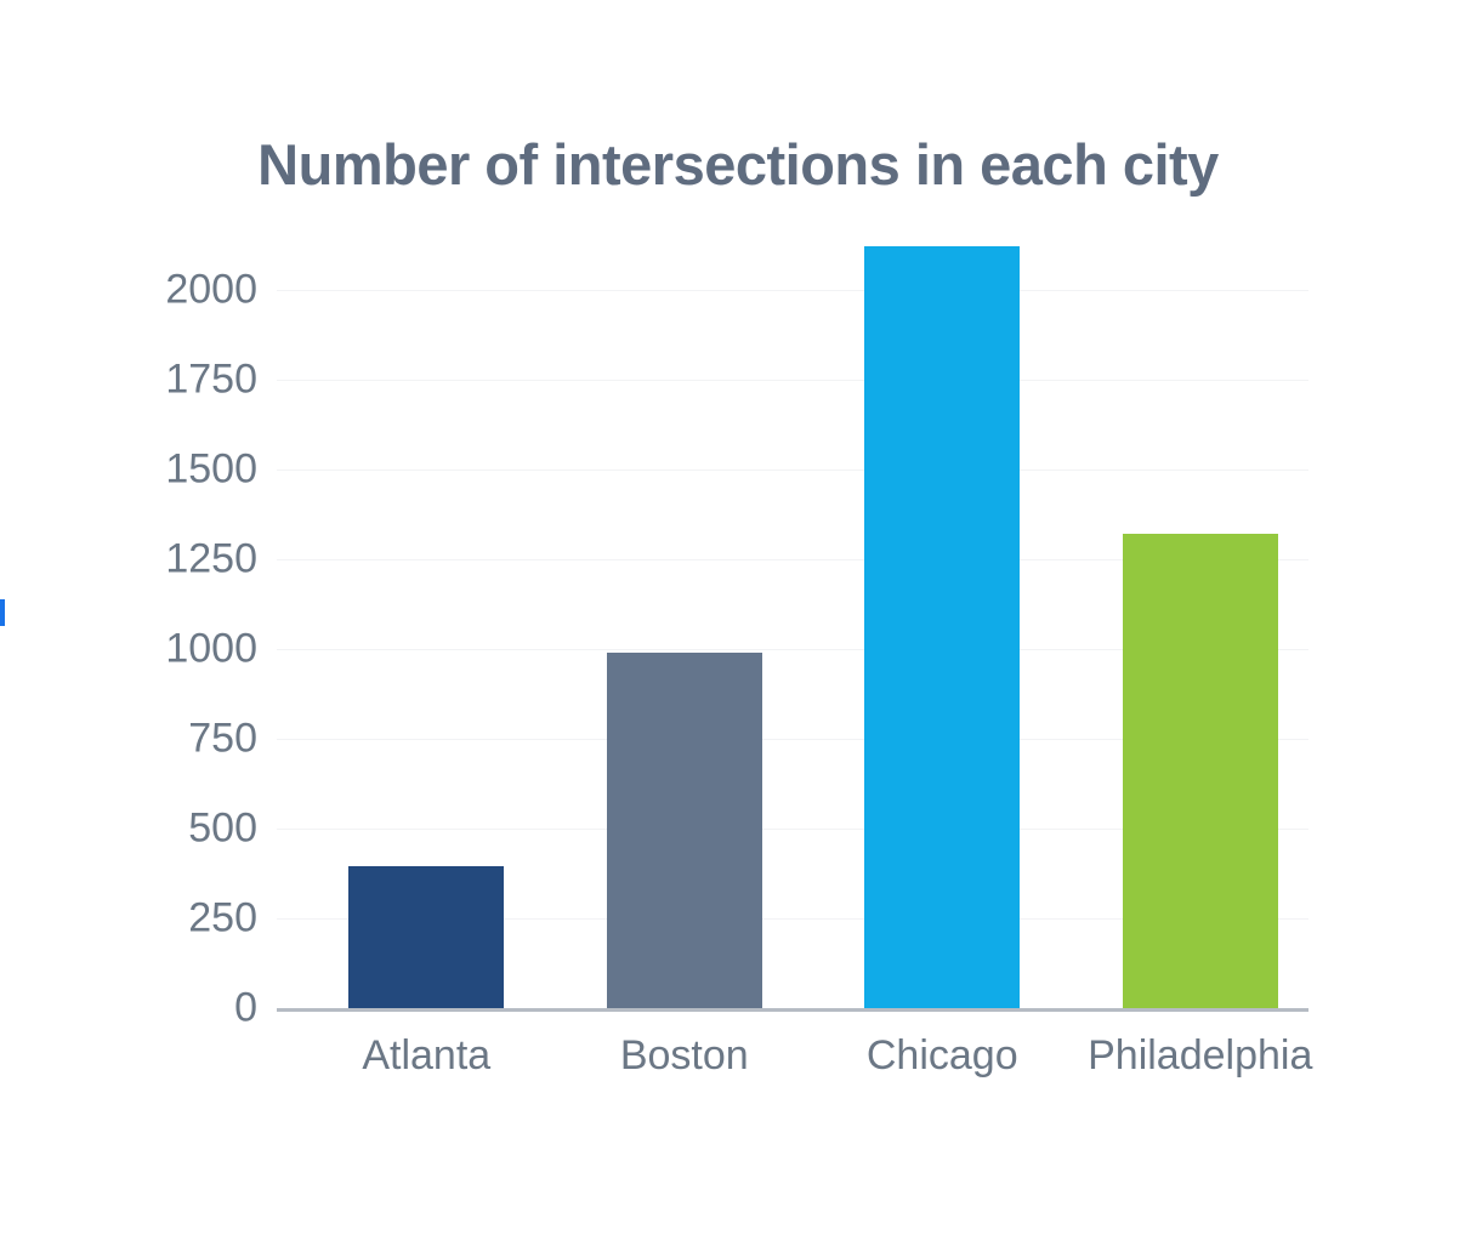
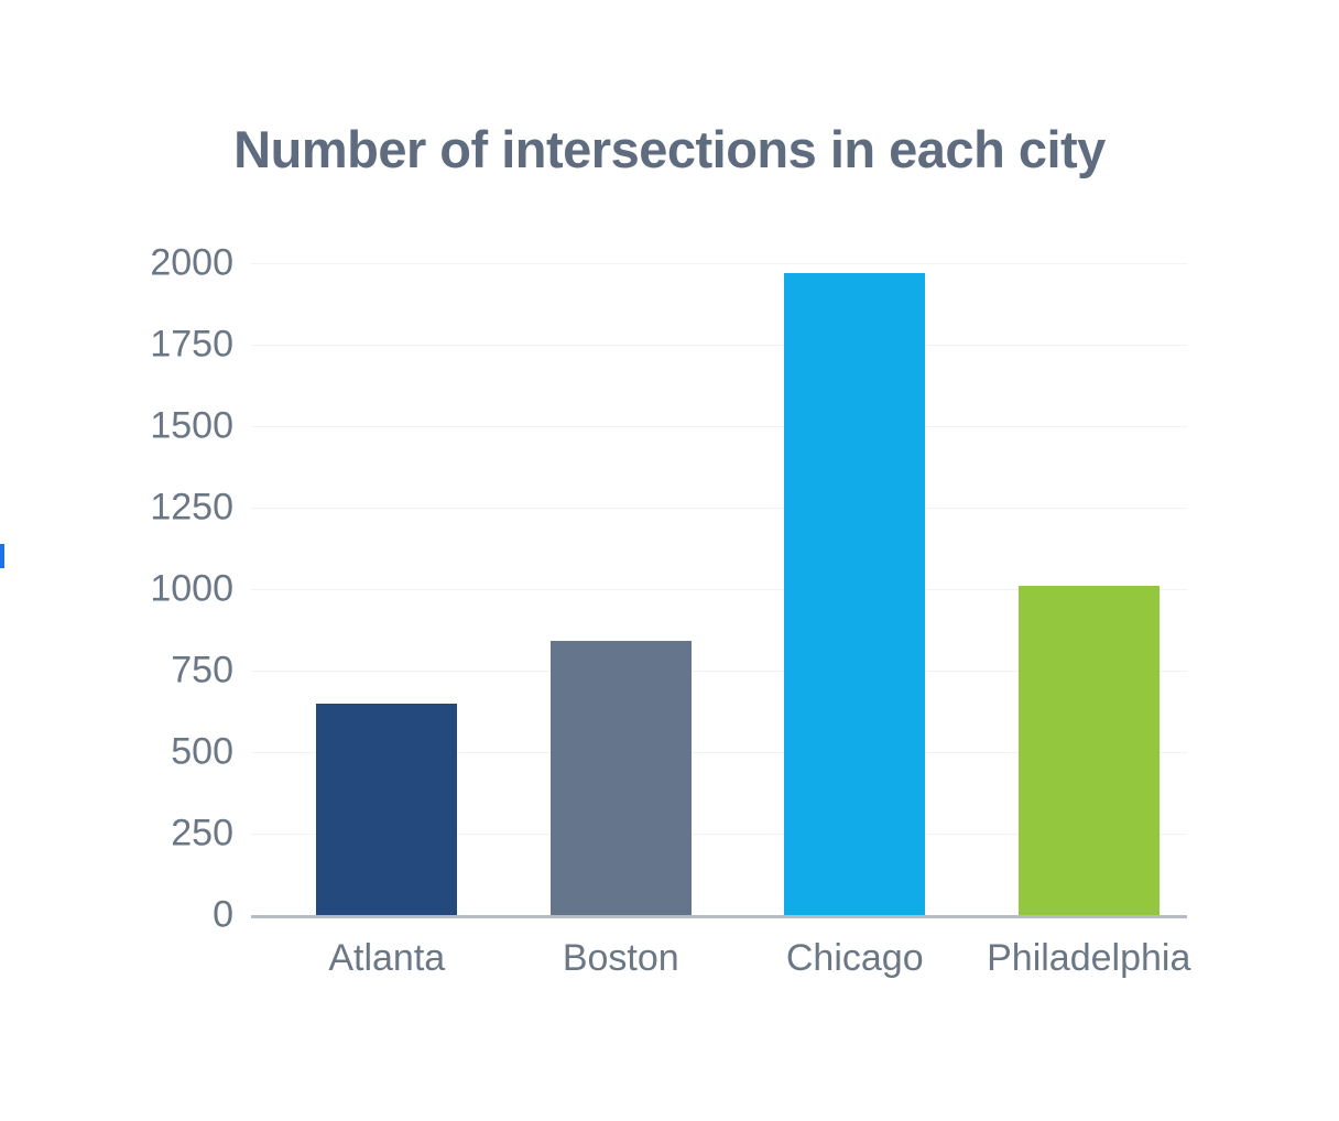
Atlanta: 400 -> 650
Boston: 990 -> 840
Chicago: 2120 -> 1970
Philadelphia: 1320 -> 1010
